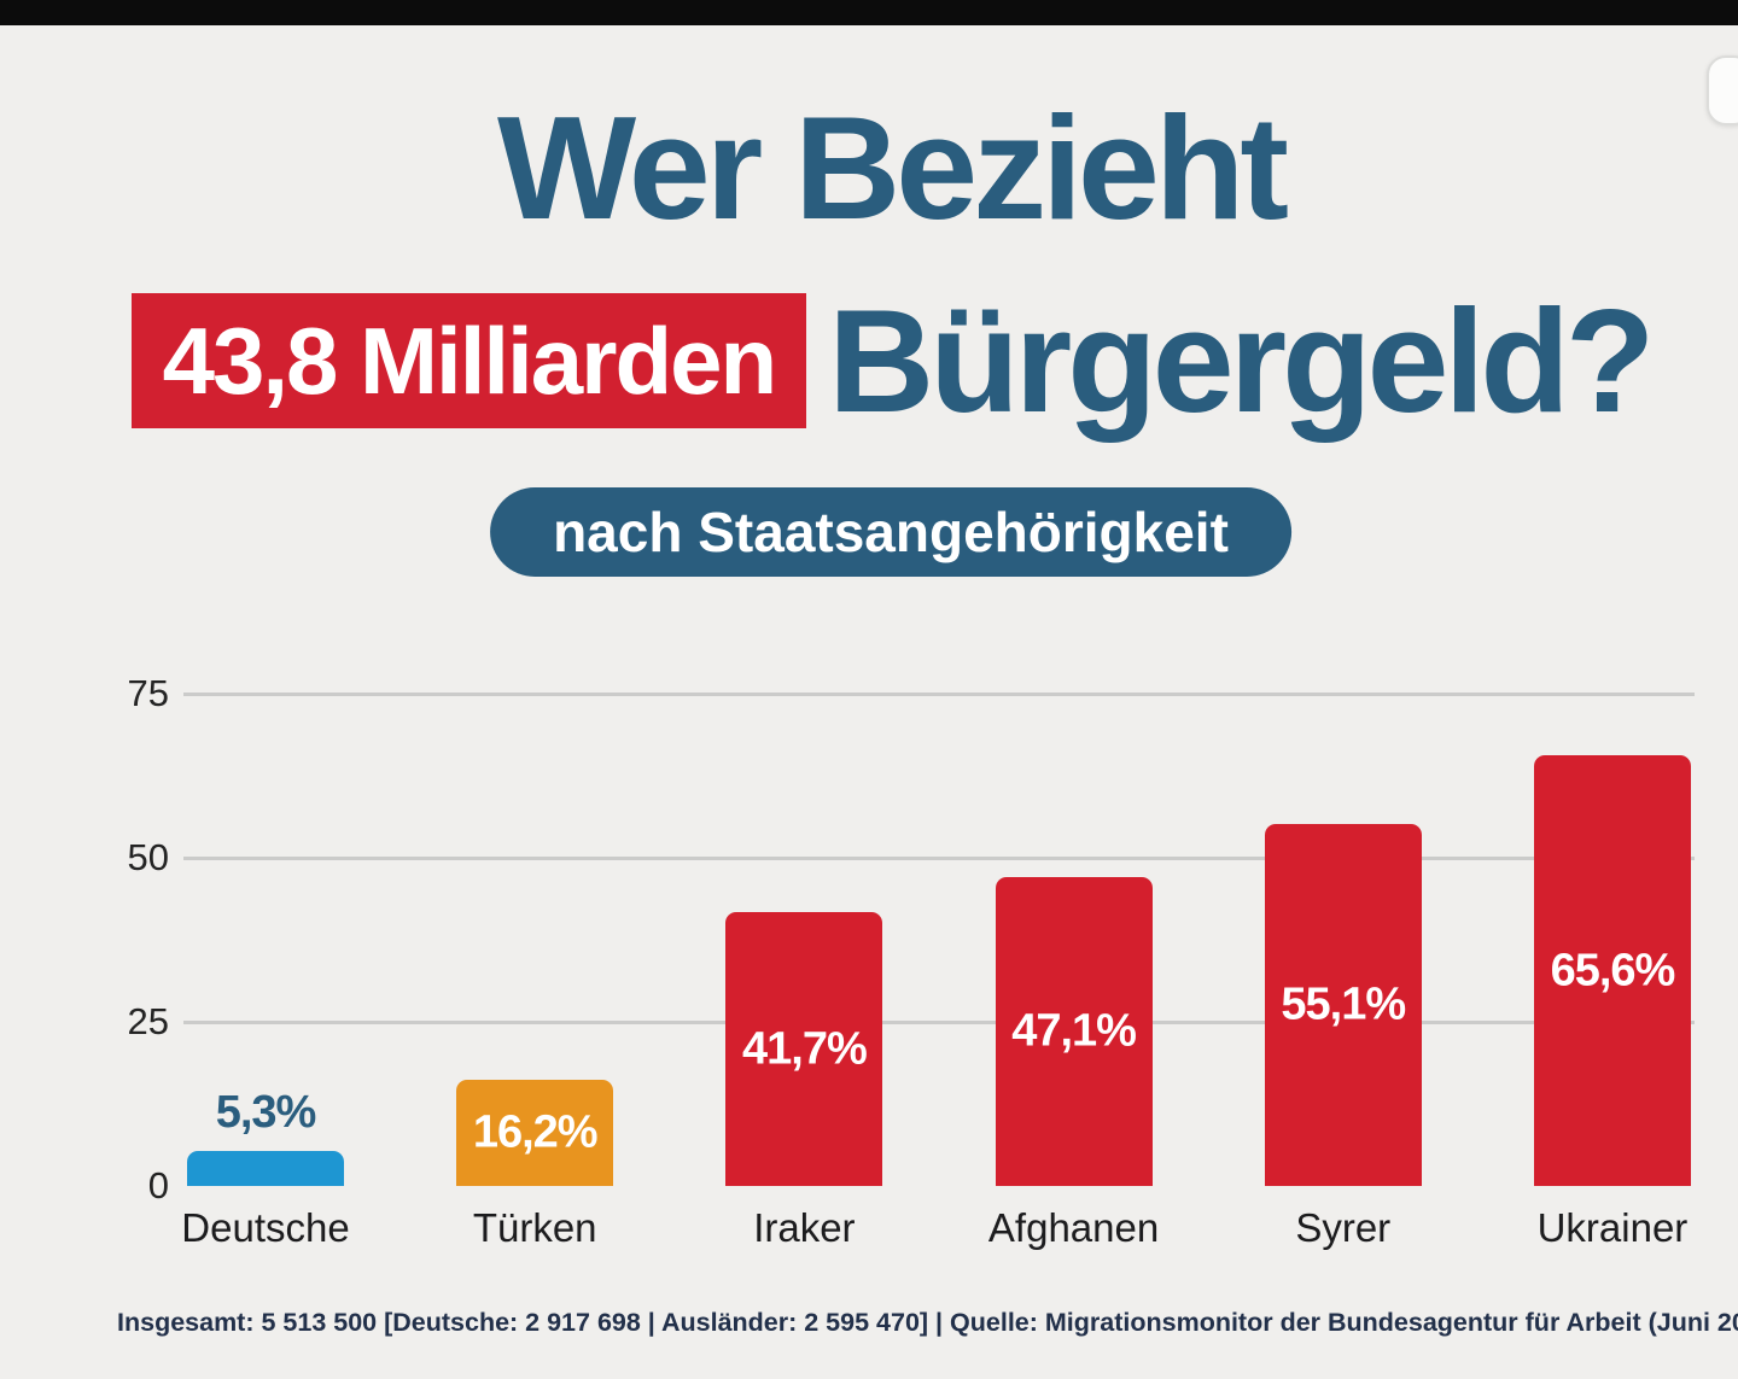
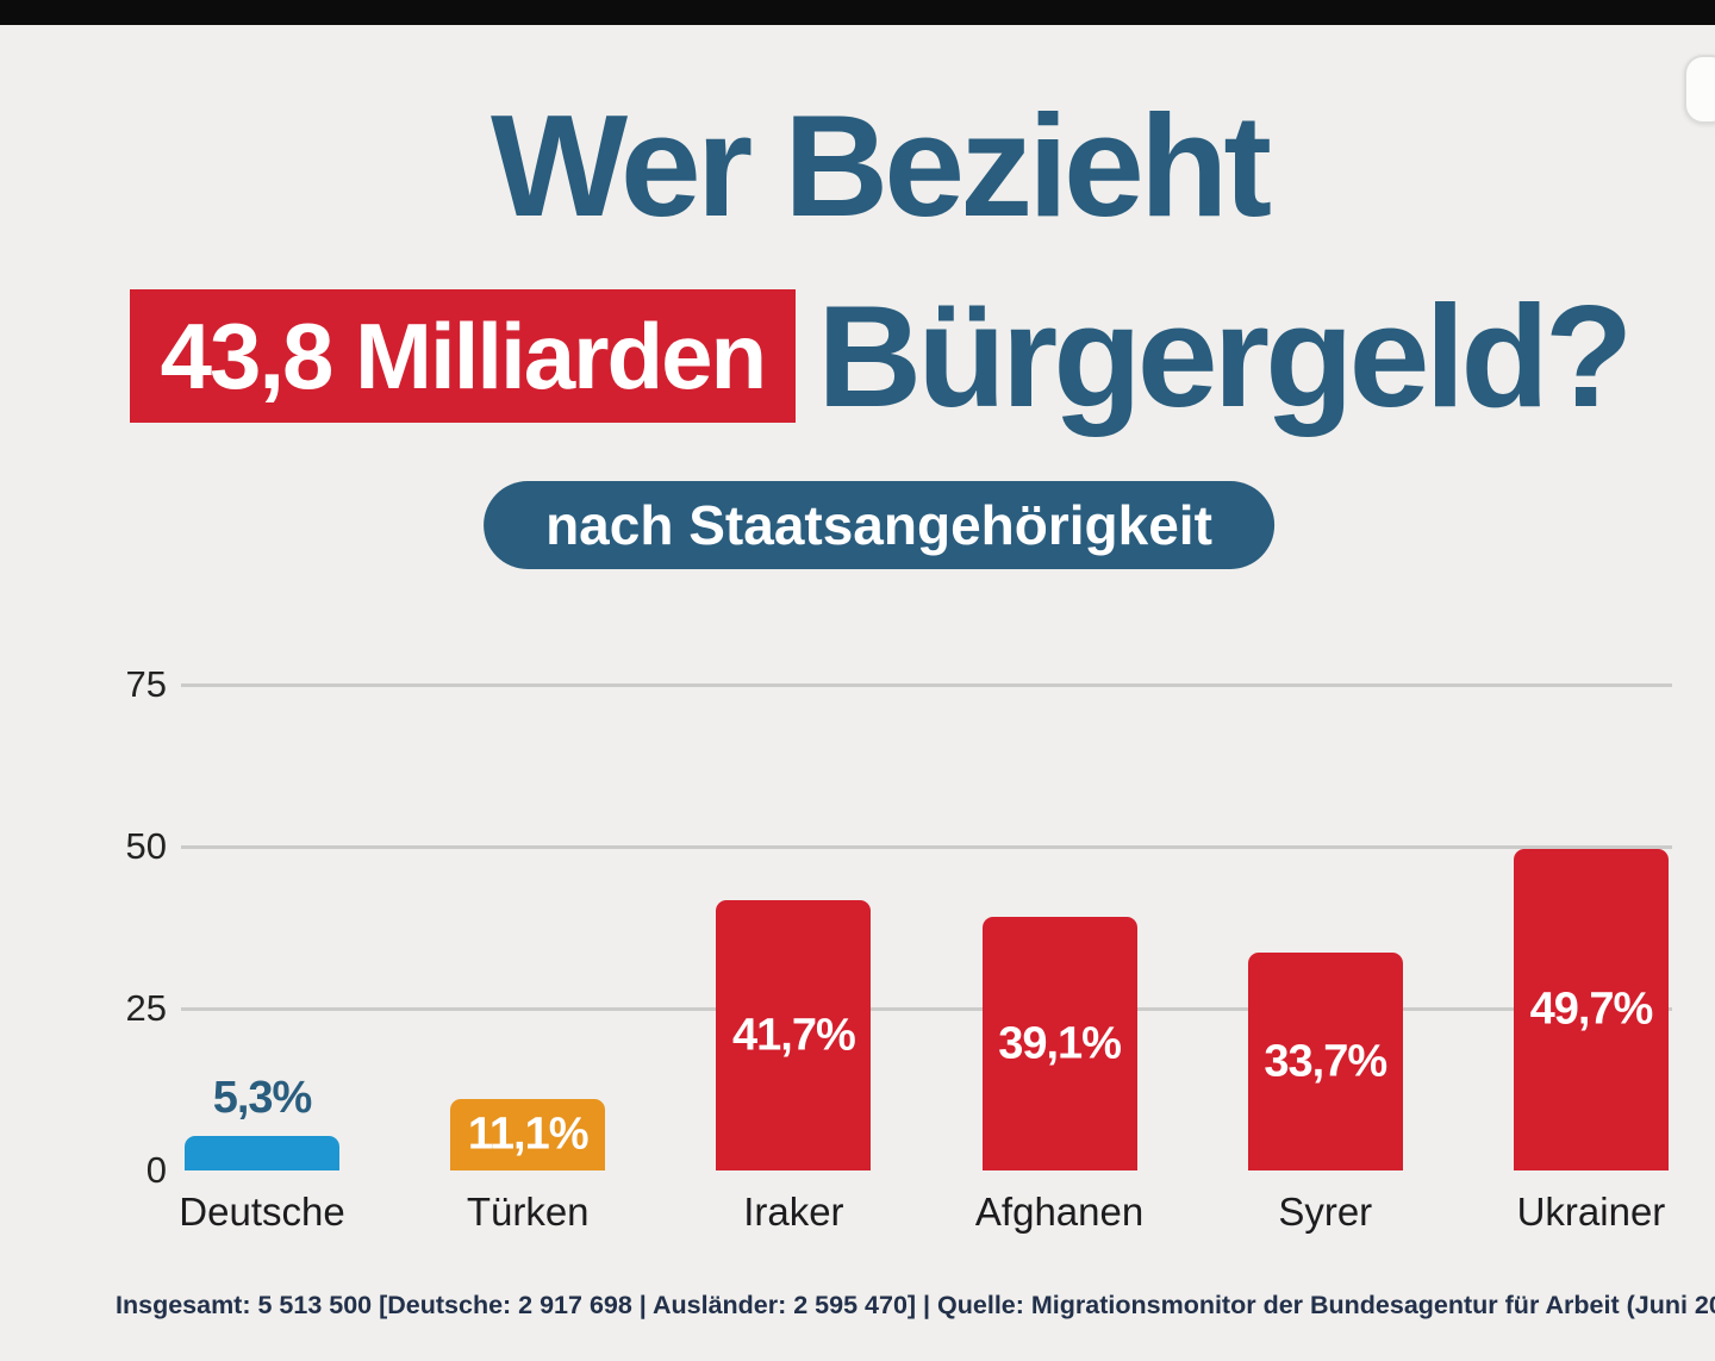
Türken: 16,2% -> 11,1%
Afghanen: 47,1% -> 39,1%
Syrer: 55,1% -> 33,7%
Ukrainer: 65,6% -> 49,7%
